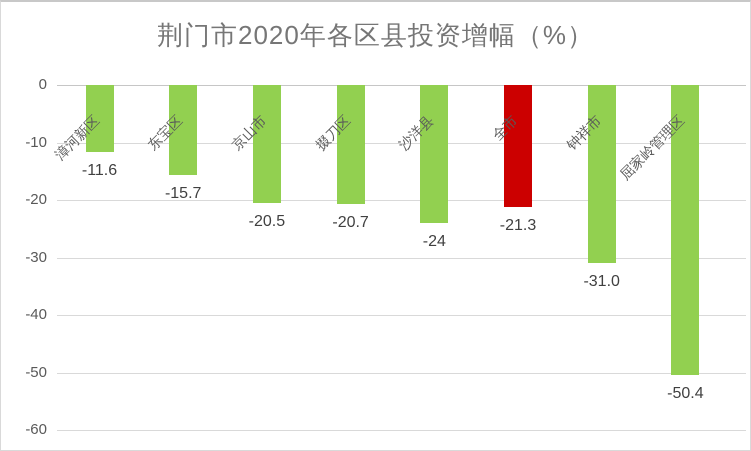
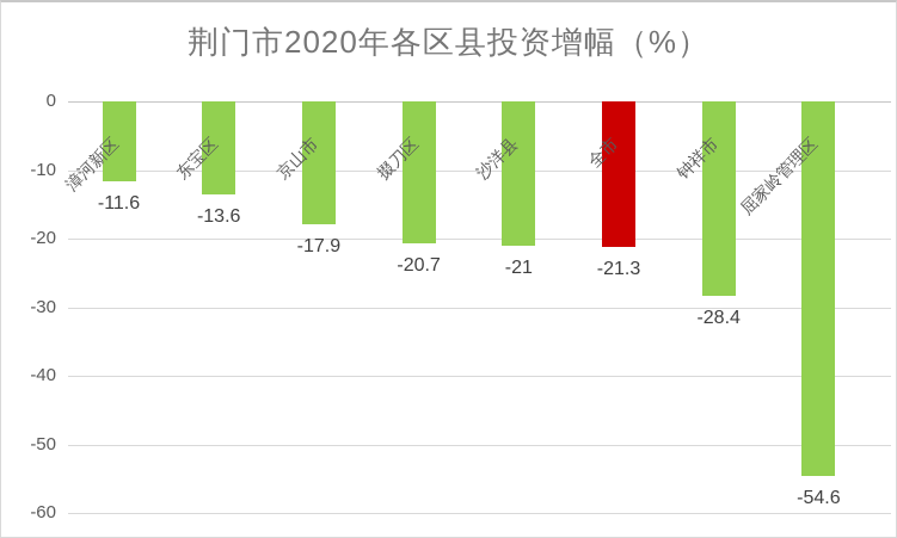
东宝区: -15.7 -> -13.6
京山市: -20.5 -> -17.9
沙洋县: -24 -> -21
钟祥市: -31.0 -> -28.4
屈家岭管理区: -50.4 -> -54.6
